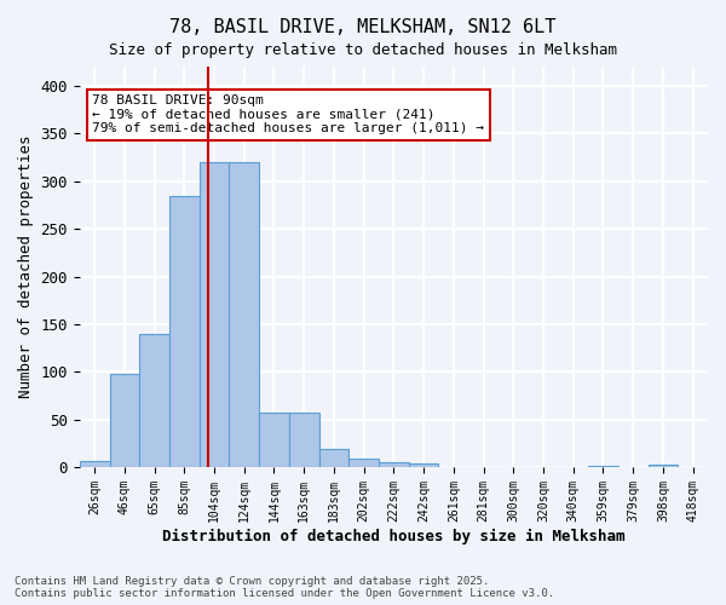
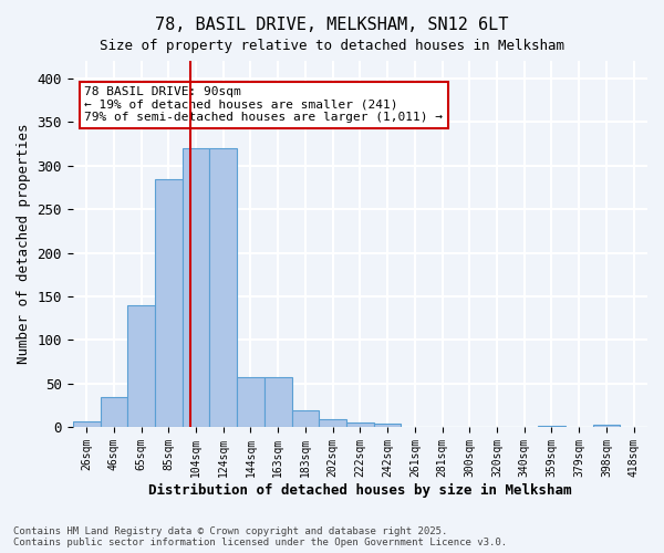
46sqm: 98 -> 35
